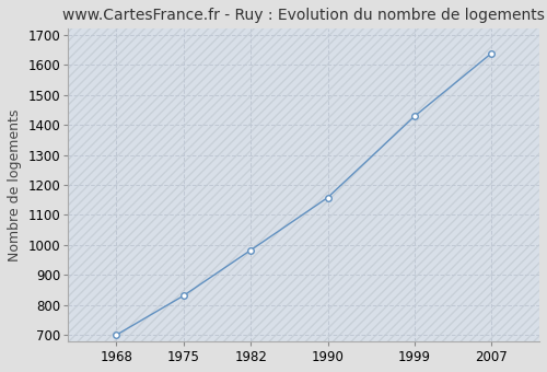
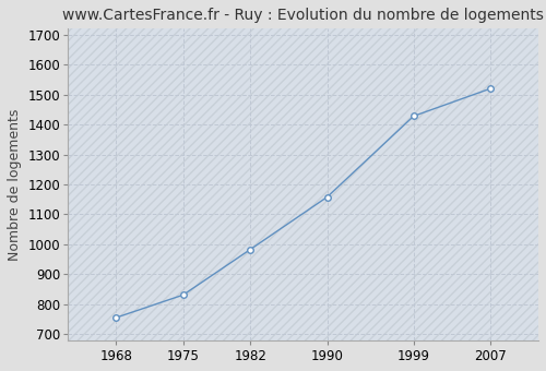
1968: 700 -> 755
2007: 1638 -> 1520
